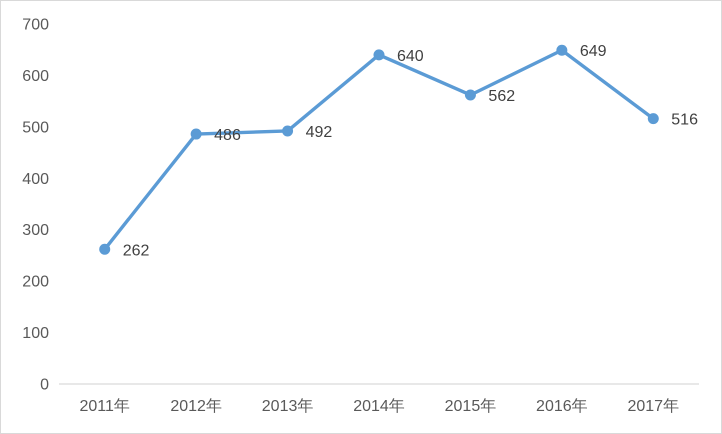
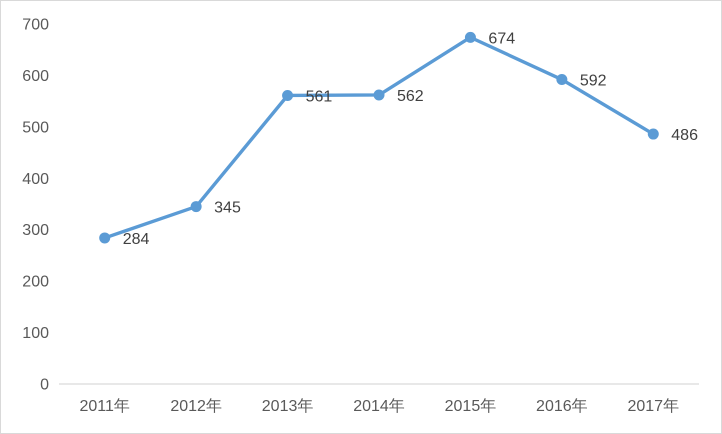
2011年: 262 -> 284
2012年: 486 -> 345
2013年: 492 -> 561
2014年: 640 -> 562
2015年: 562 -> 674
2016年: 649 -> 592
2017年: 516 -> 486
